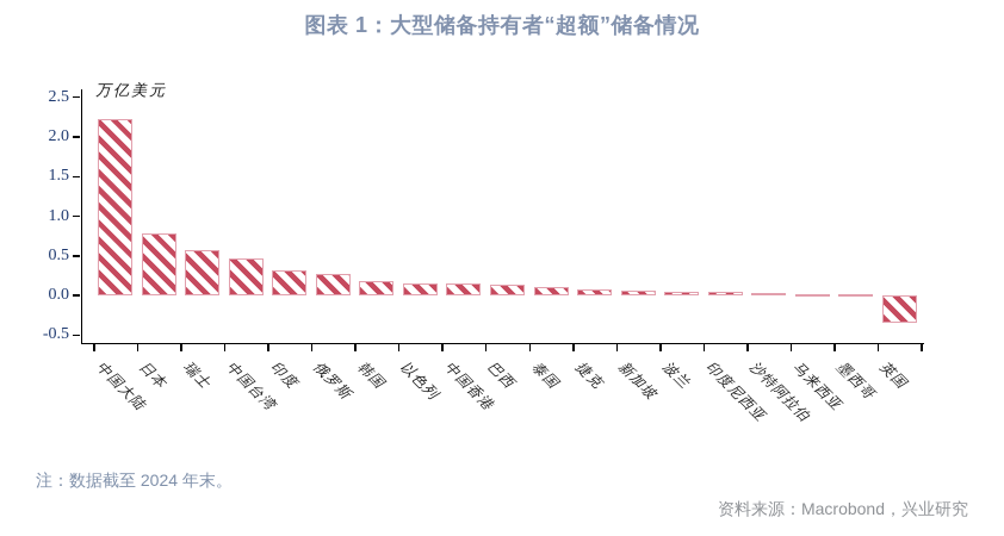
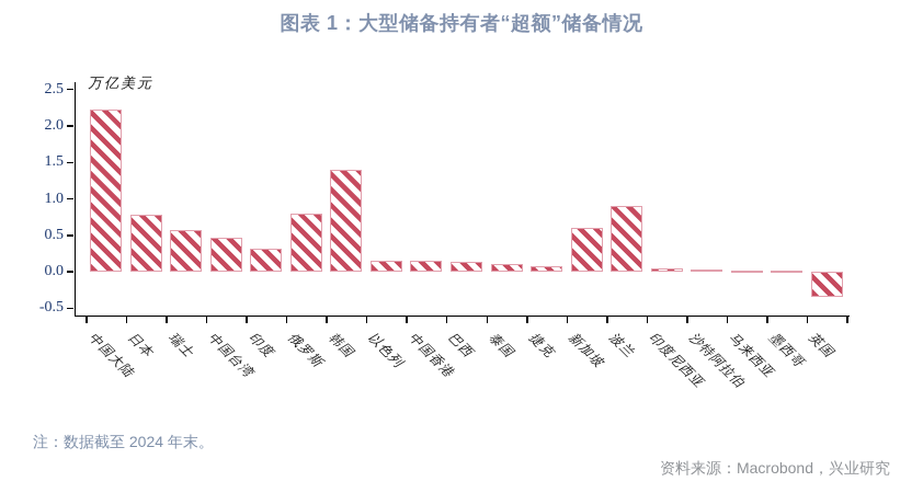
俄罗斯: 0.3 -> 0.8
韩国: 0.2 -> 1.4
新加坡: 0.1 -> 0.6
波兰: 0.1 -> 0.9
